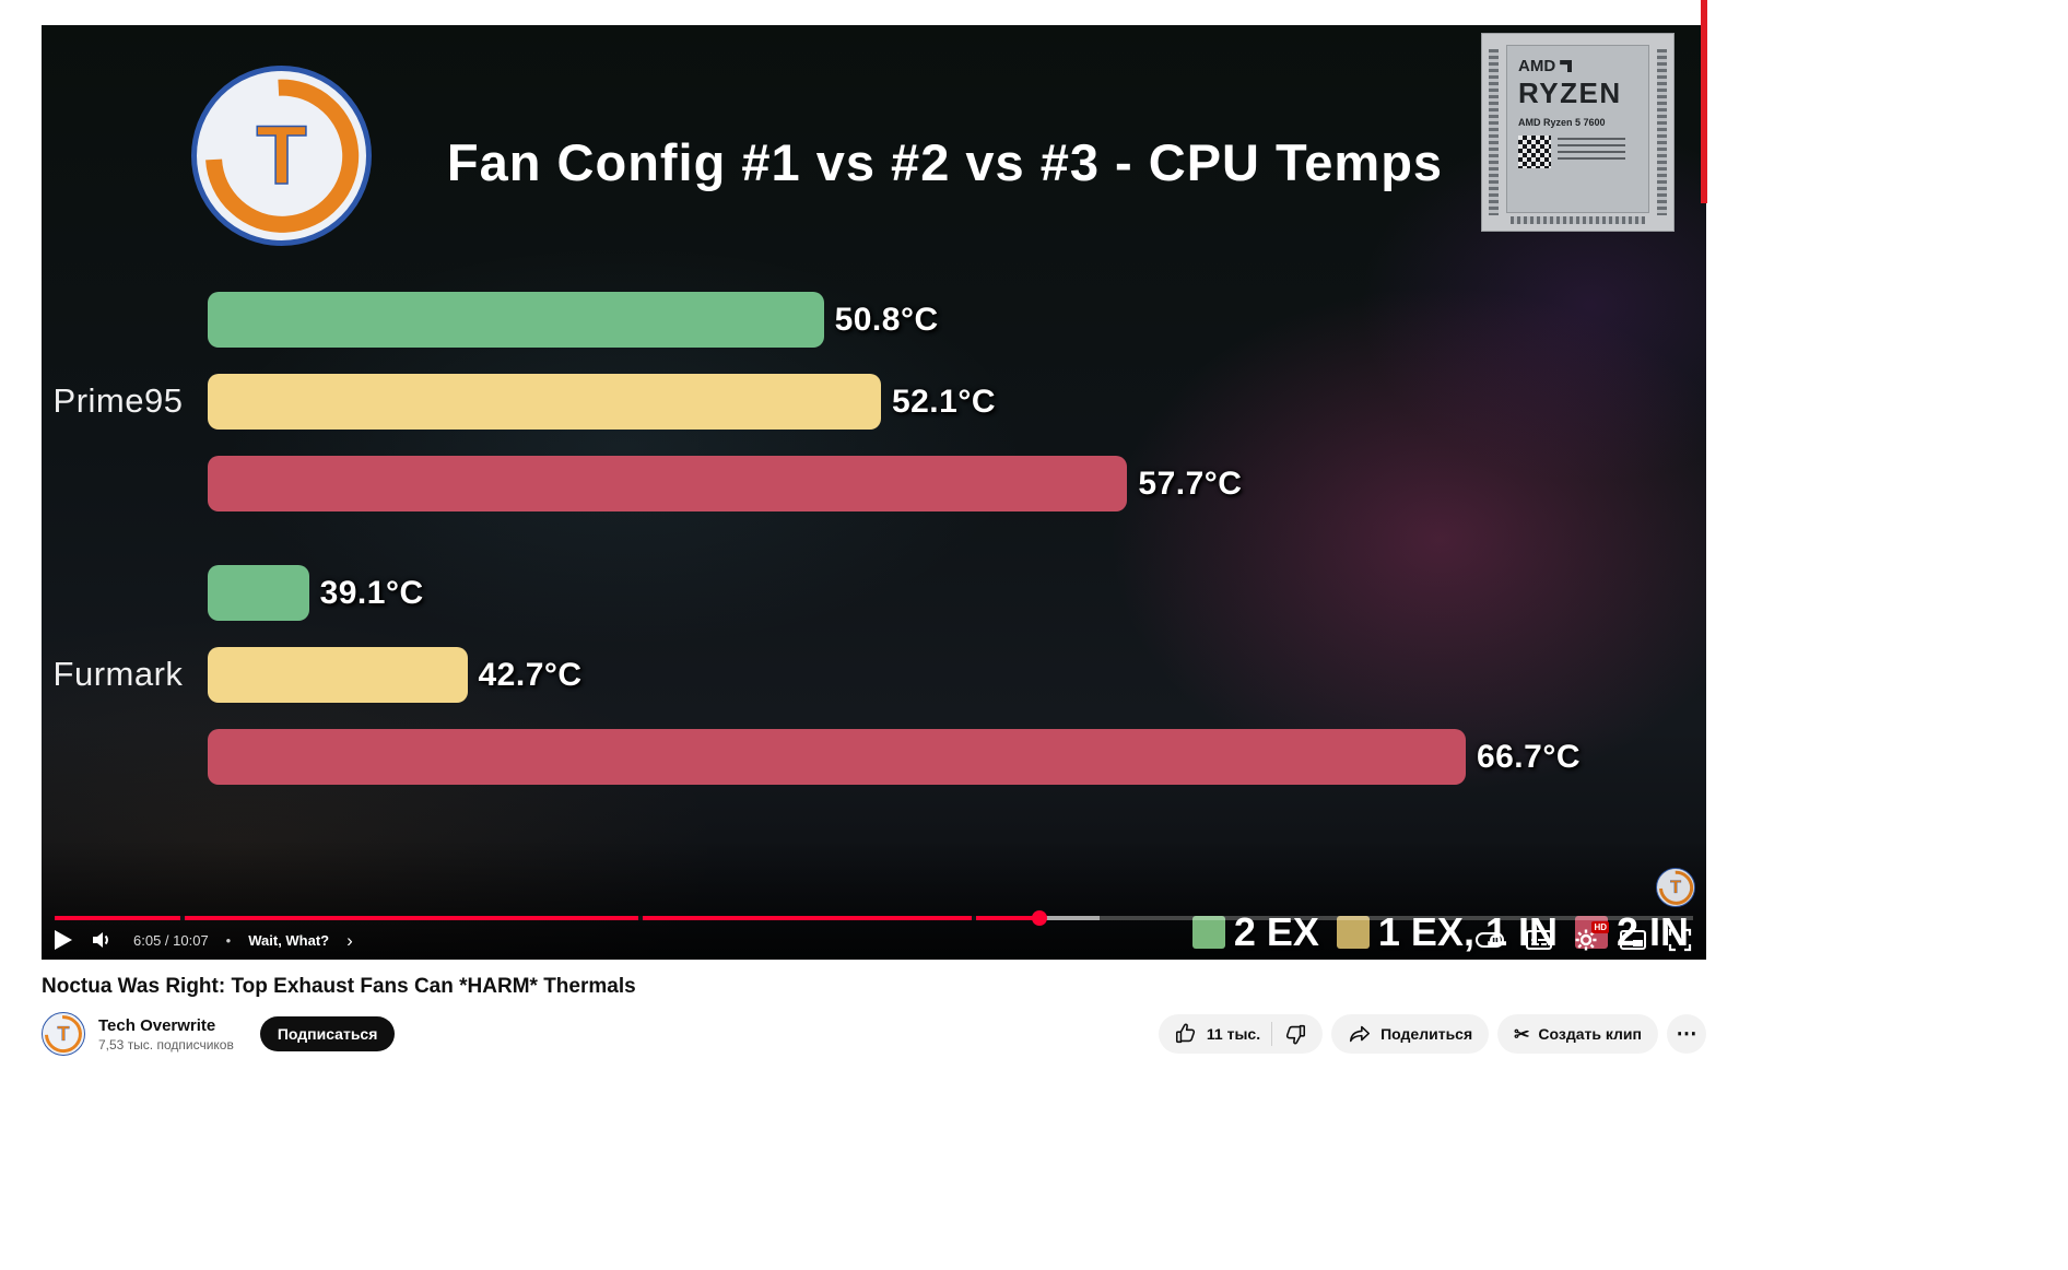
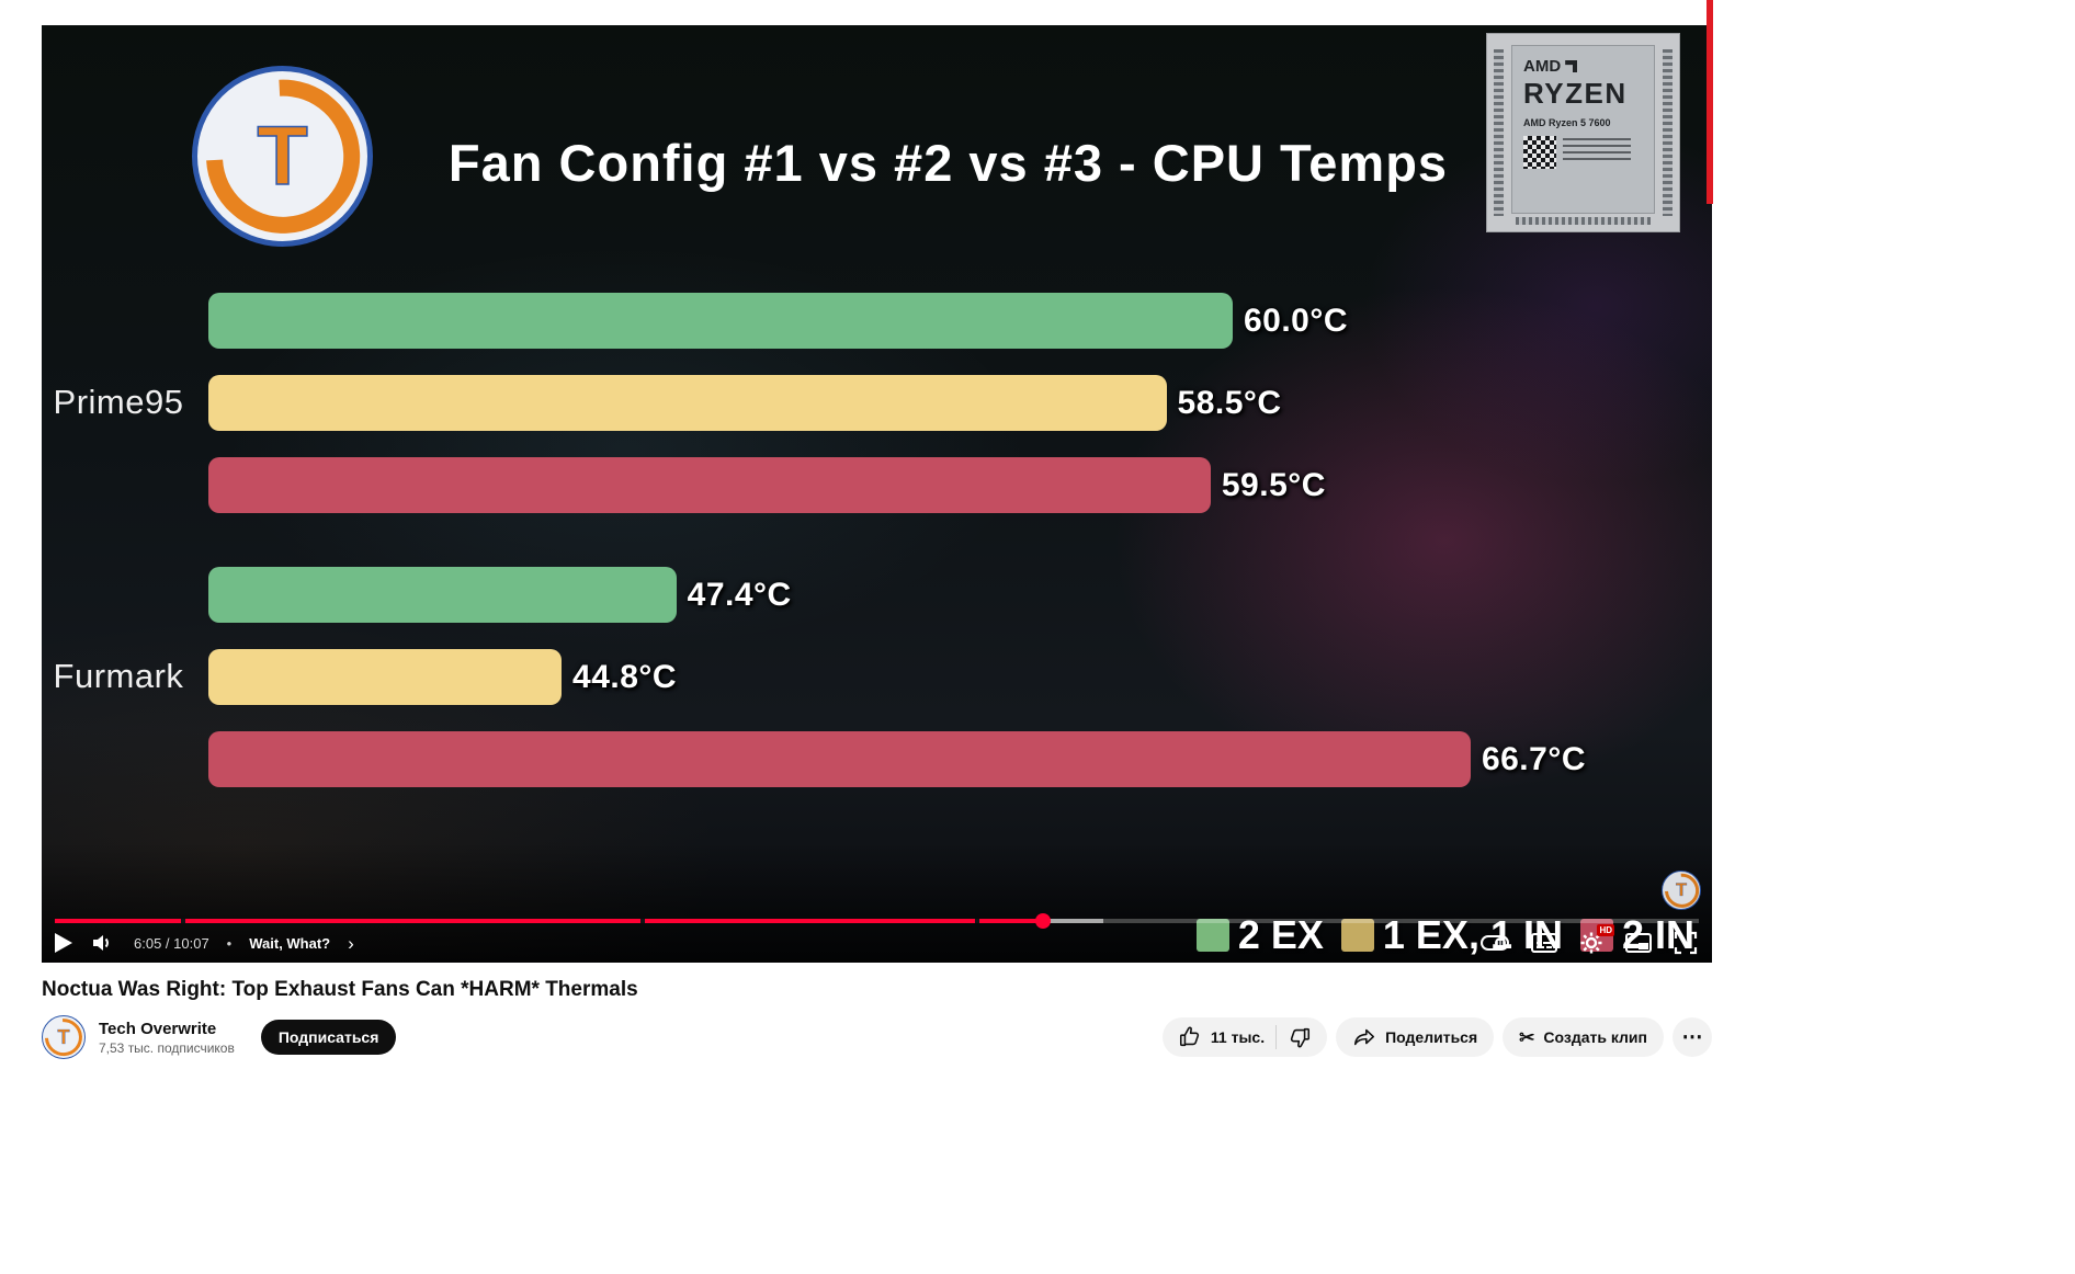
2 EX/Prime95: 50.8°C -> 60.0°C
1 EX, 1 IN/Prime95: 52.1°C -> 58.5°C
2 IN/Prime95: 57.7°C -> 59.5°C
2 EX/Furmark: 39.1°C -> 47.4°C
1 EX, 1 IN/Furmark: 42.7°C -> 44.8°C
